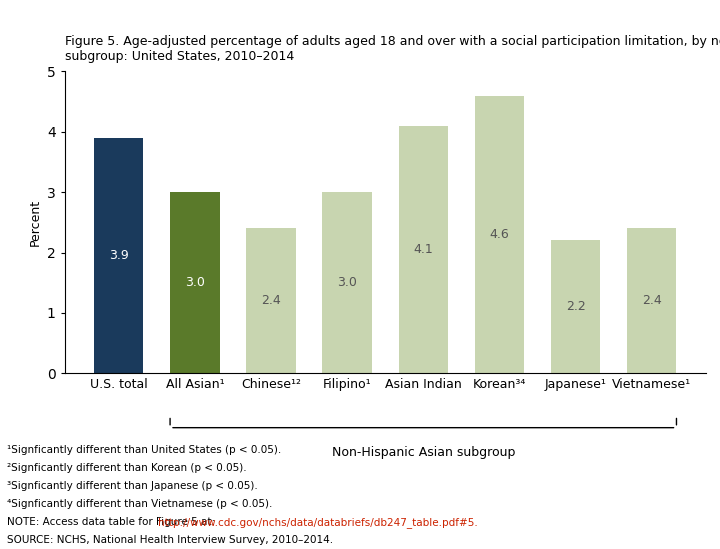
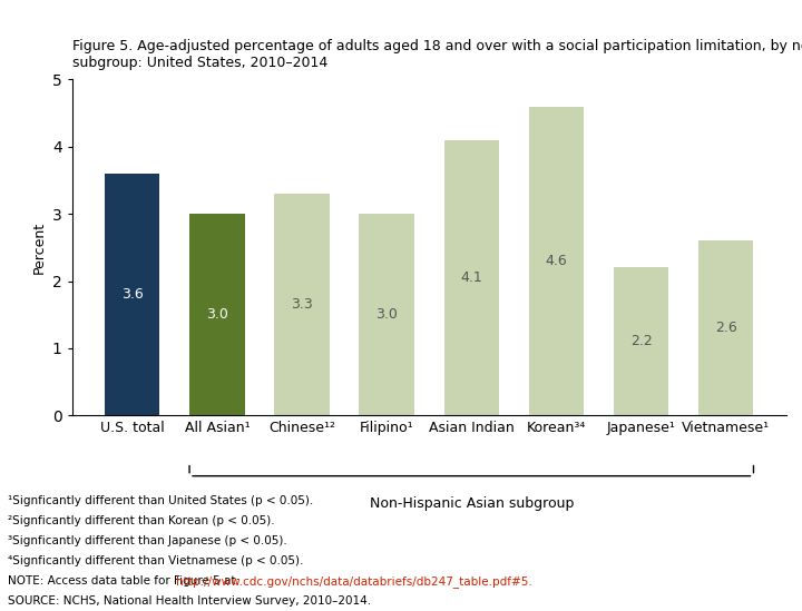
U.S. total: 3.9 -> 3.6
Chinese¹²: 2.4 -> 3.3
Vietnamese¹: 2.4 -> 2.6
